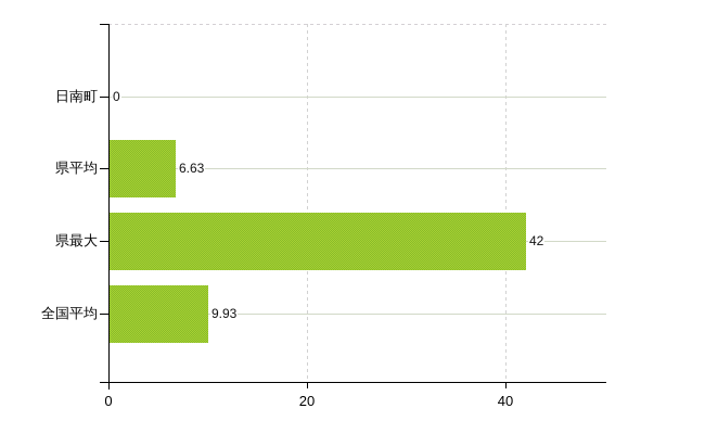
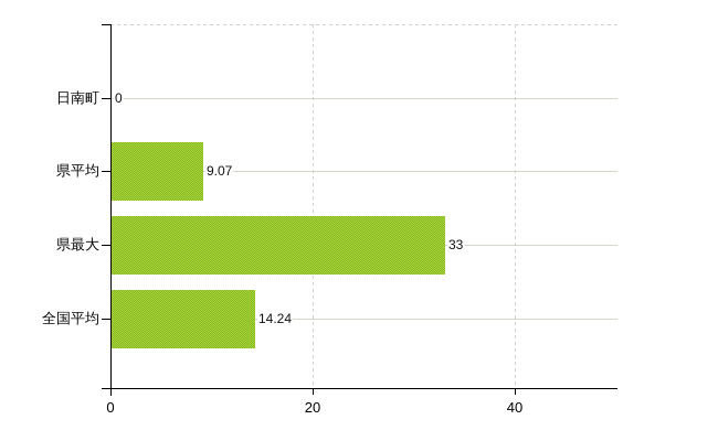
県平均: 6.63 -> 9.07
県最大: 42 -> 33
全国平均: 9.93 -> 14.24
